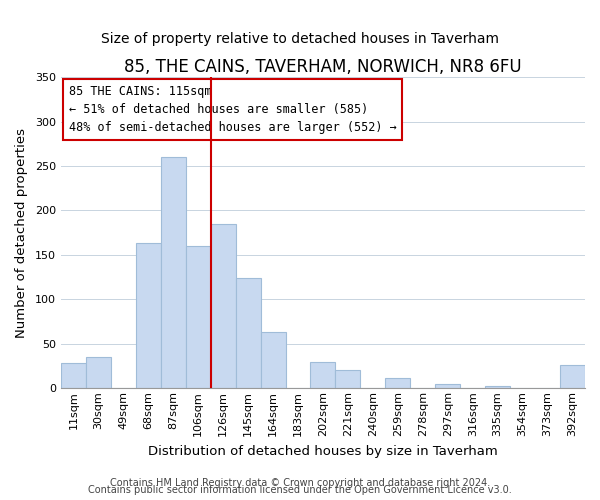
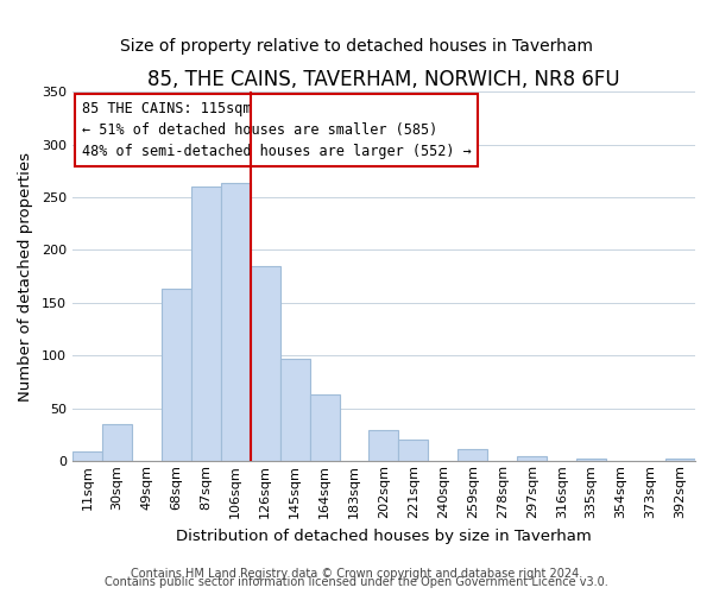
11sqm: 28 -> 9
106sqm: 160 -> 263
145sqm: 124 -> 97
392sqm: 26 -> 2
